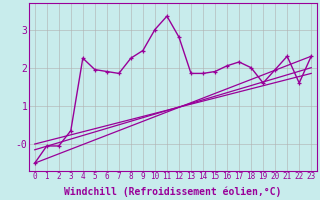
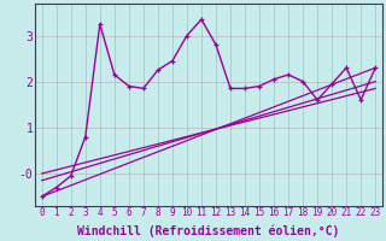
1: -0.05 -> -0.30
3: 0.35 -> 0.80
4: 2.25 -> 3.25
5: 1.95 -> 2.15
